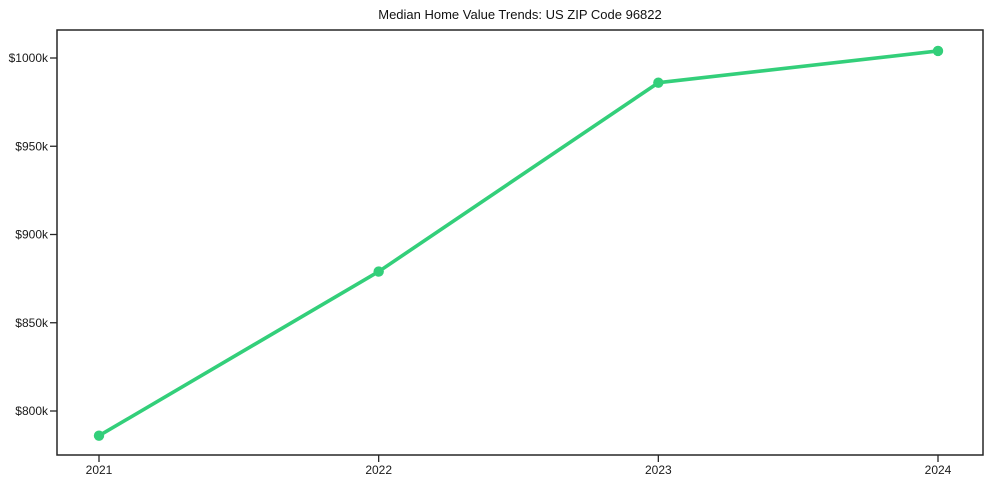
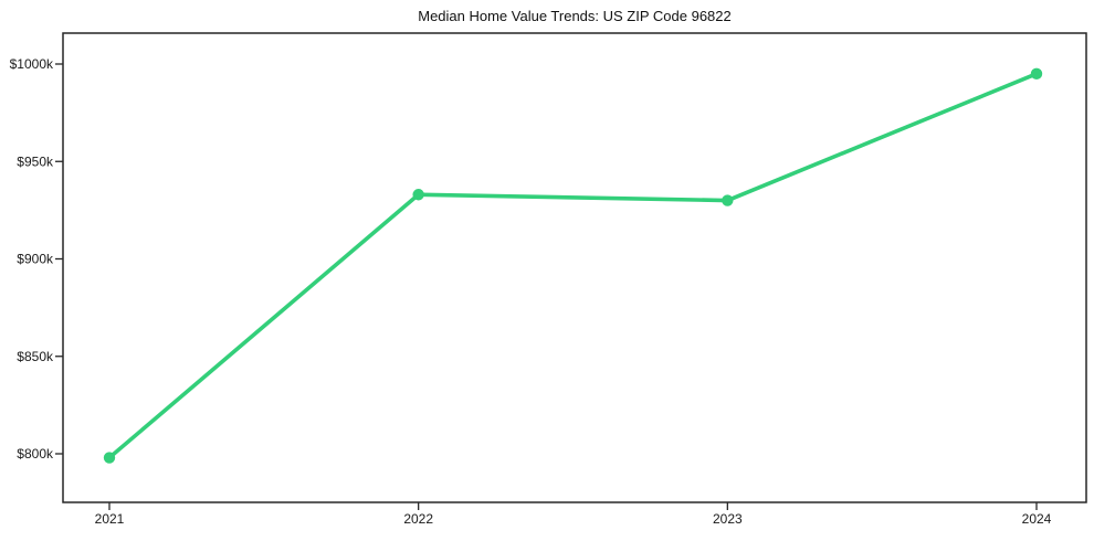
2021: $786k -> $798k
2022: $879k -> $933k
2023: $986k -> $930k
2024: $1004k -> $995k
